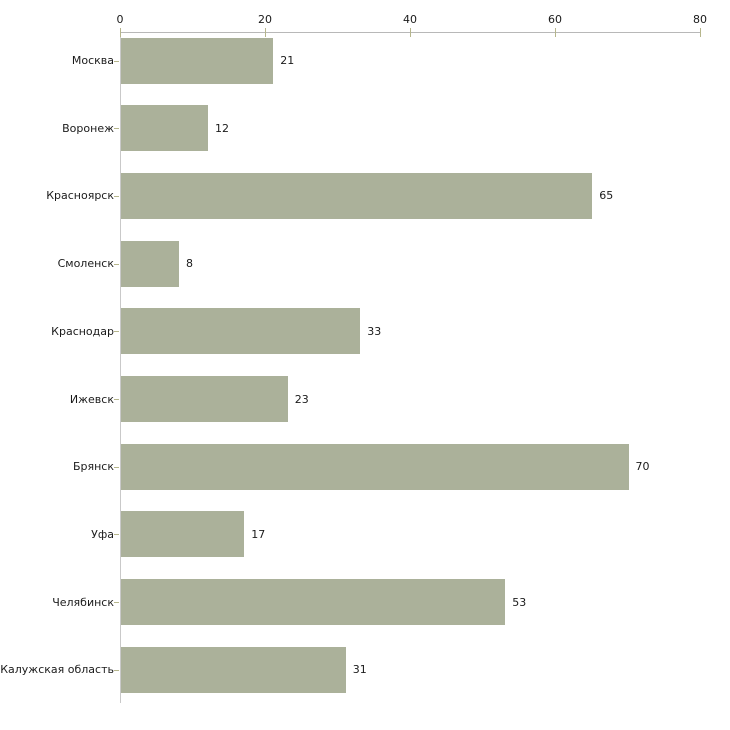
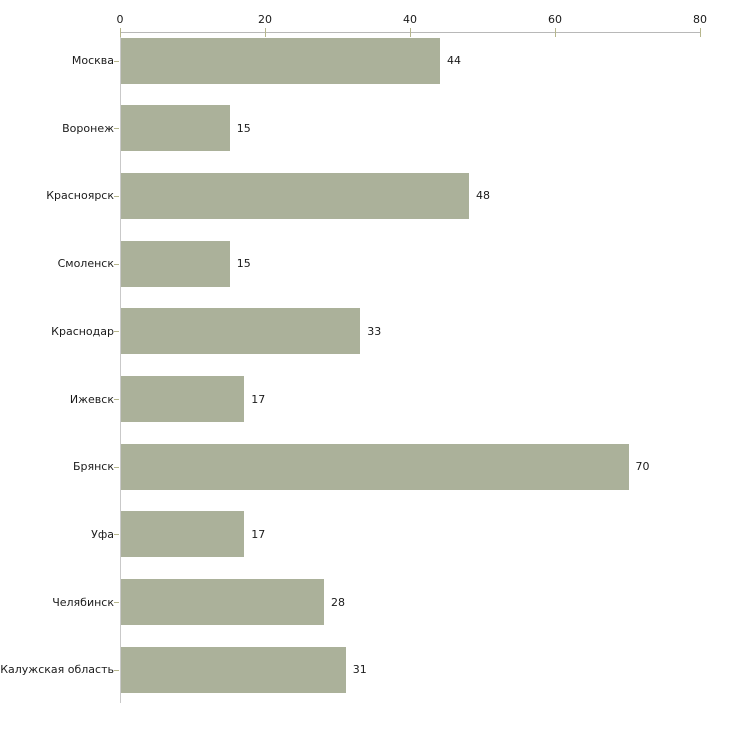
Москва: 21 -> 44
Воронеж: 12 -> 15
Красноярск: 65 -> 48
Смоленск: 8 -> 15
Ижевск: 23 -> 17
Челябинск: 53 -> 28
